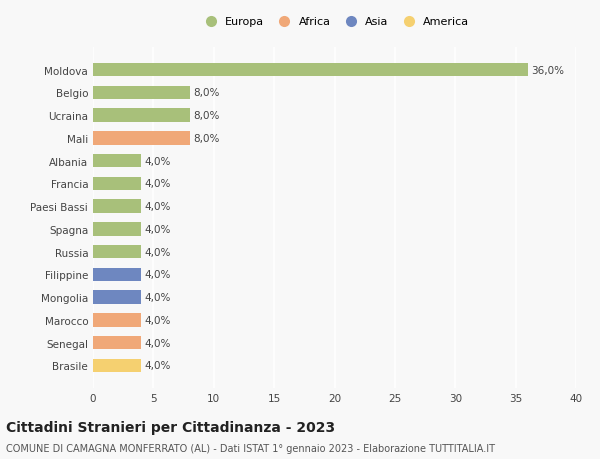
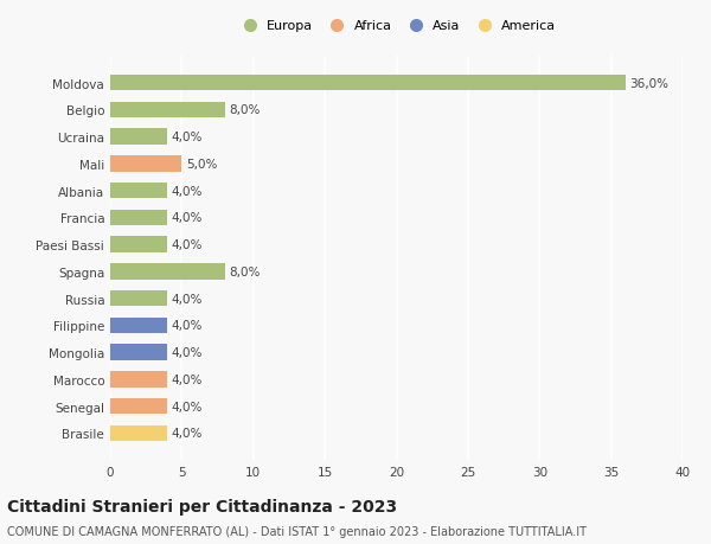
Ucraina: 8,0% -> 4,0%
Mali: 8,0% -> 5,0%
Spagna: 4,0% -> 8,0%
